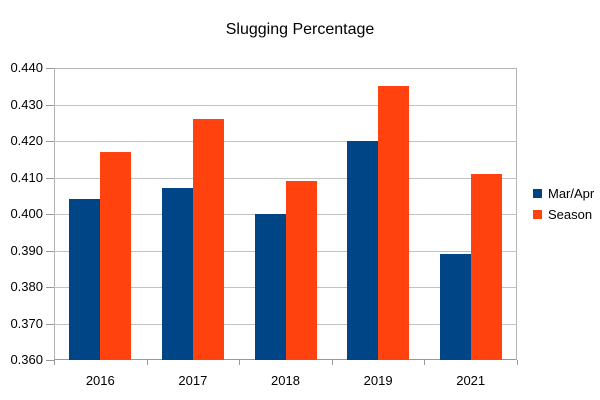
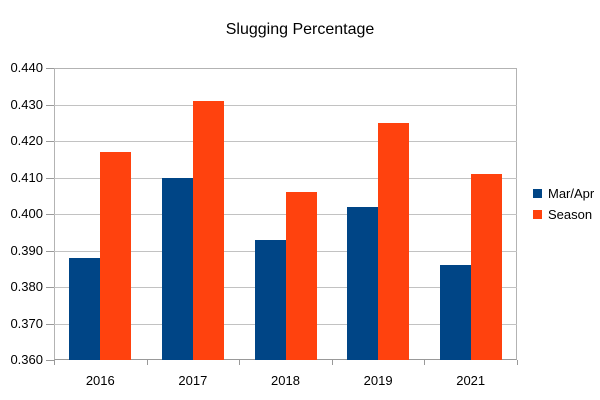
Mar/Apr/2016: 0.404 -> 0.388
Mar/Apr/2017: 0.407 -> 0.410
Season/2017: 0.426 -> 0.431
Mar/Apr/2018: 0.400 -> 0.393
Season/2018: 0.409 -> 0.406
Mar/Apr/2019: 0.420 -> 0.402
Season/2019: 0.435 -> 0.425
Mar/Apr/2021: 0.389 -> 0.386
